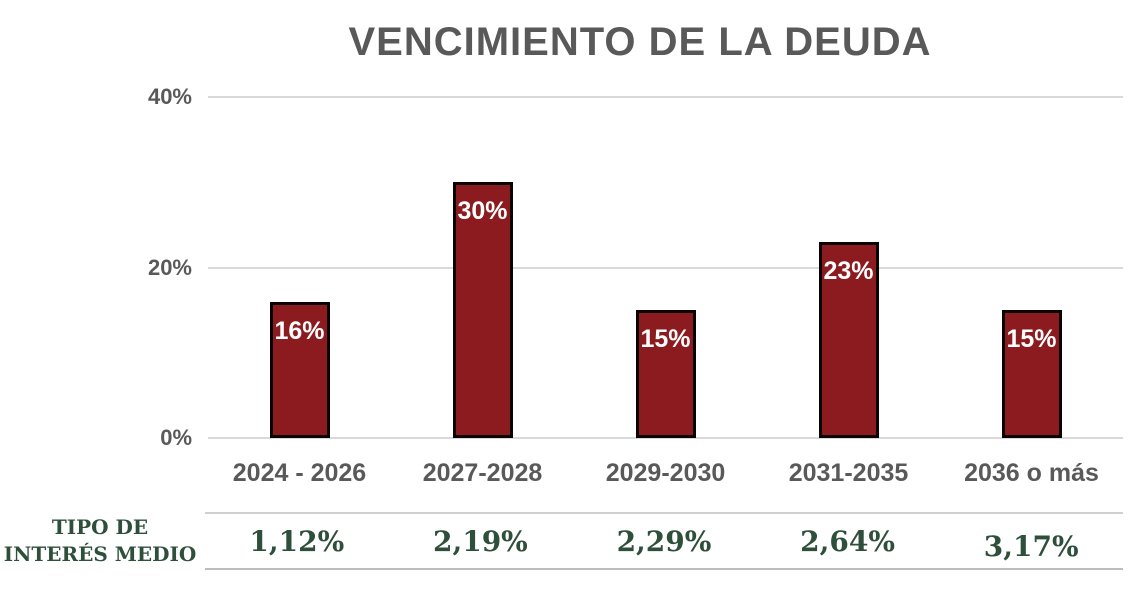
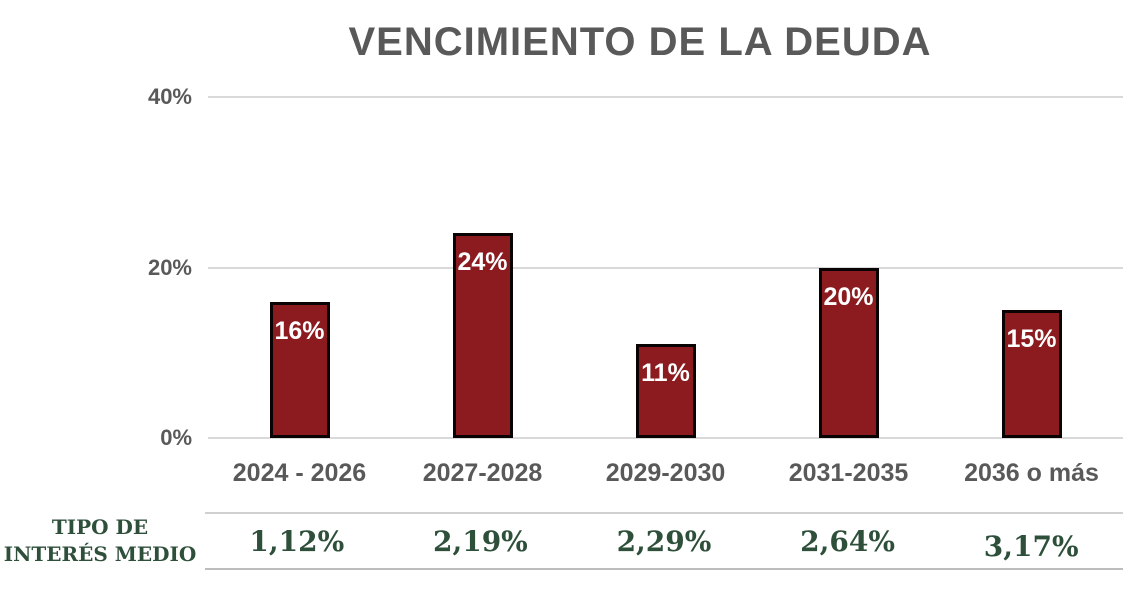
2027-2028: 30% -> 24%
2029-2030: 15% -> 11%
2031-2035: 23% -> 20%
